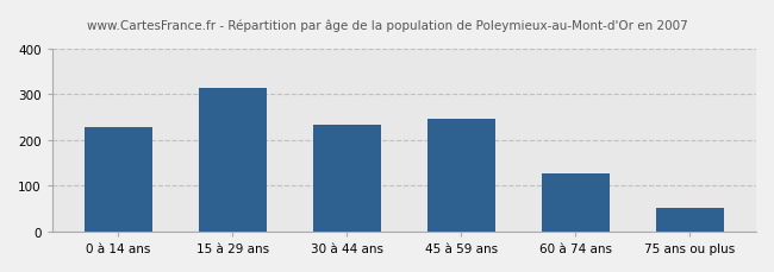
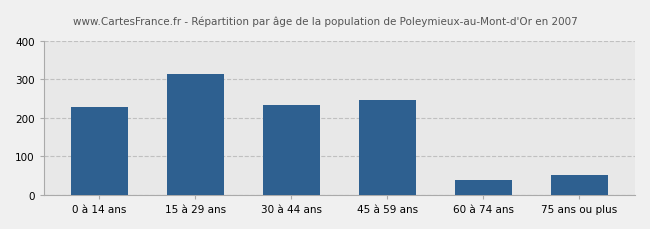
60 à 74 ans: 127 -> 40
